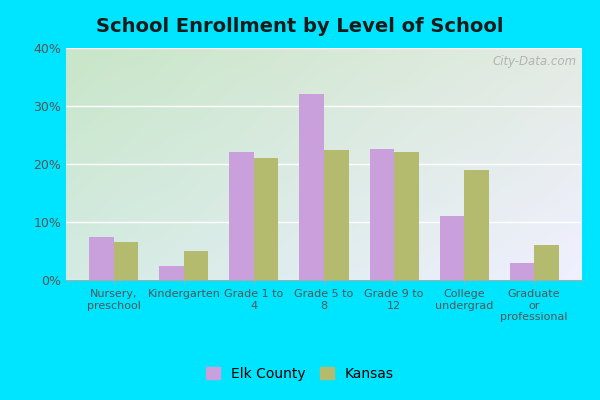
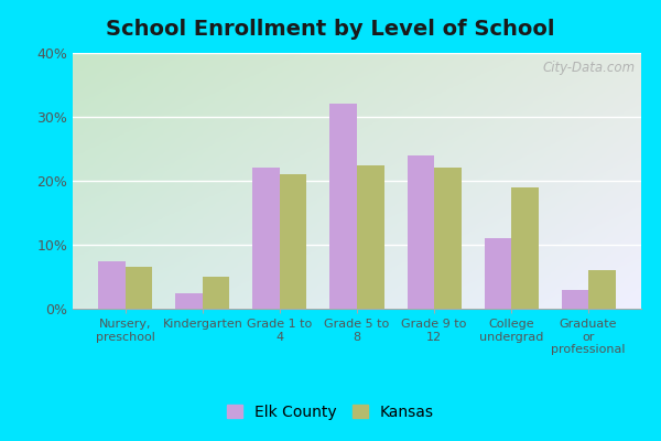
Elk County/Grade 9 to 12: 22.6% -> 24.0%
